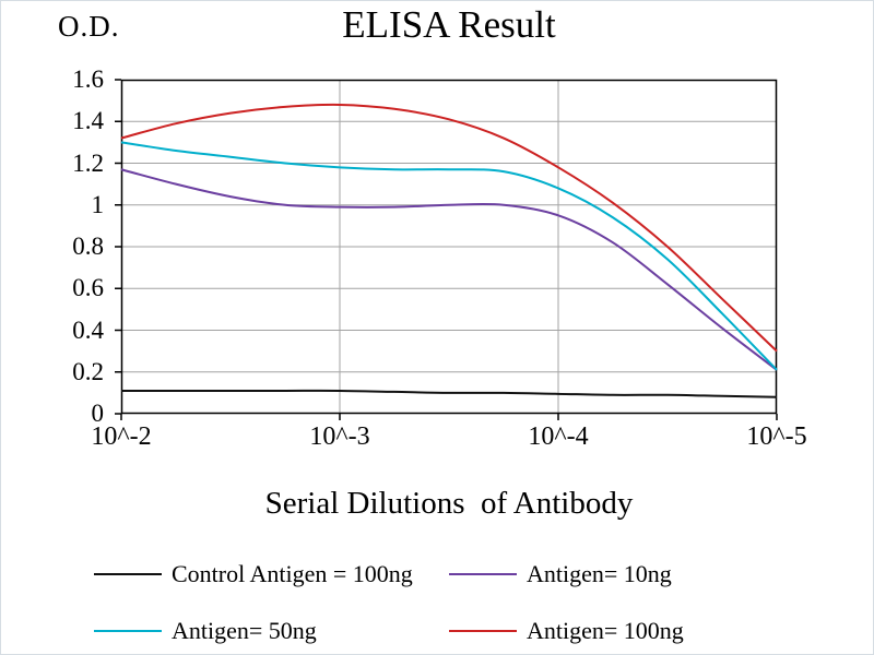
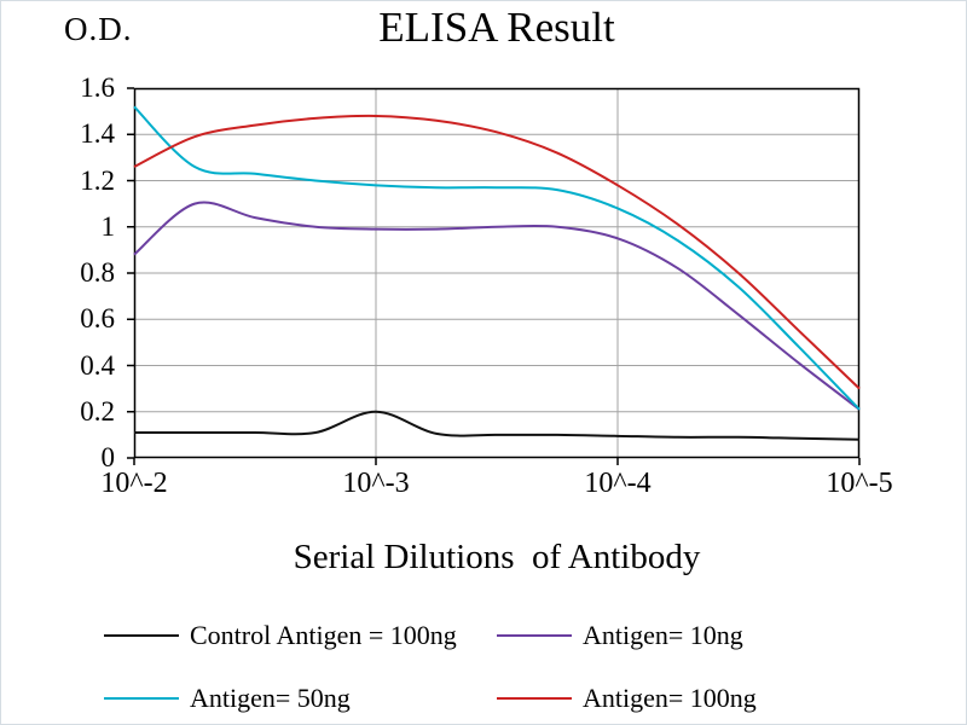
Antigen= 10ng/0: 1.17 -> 0.88
Antigen= 50ng/0: 1.30 -> 1.52
Antigen= 100ng/0: 1.32 -> 1.26
Control Antigen = 100ng/1: 0.11 -> 0.20
